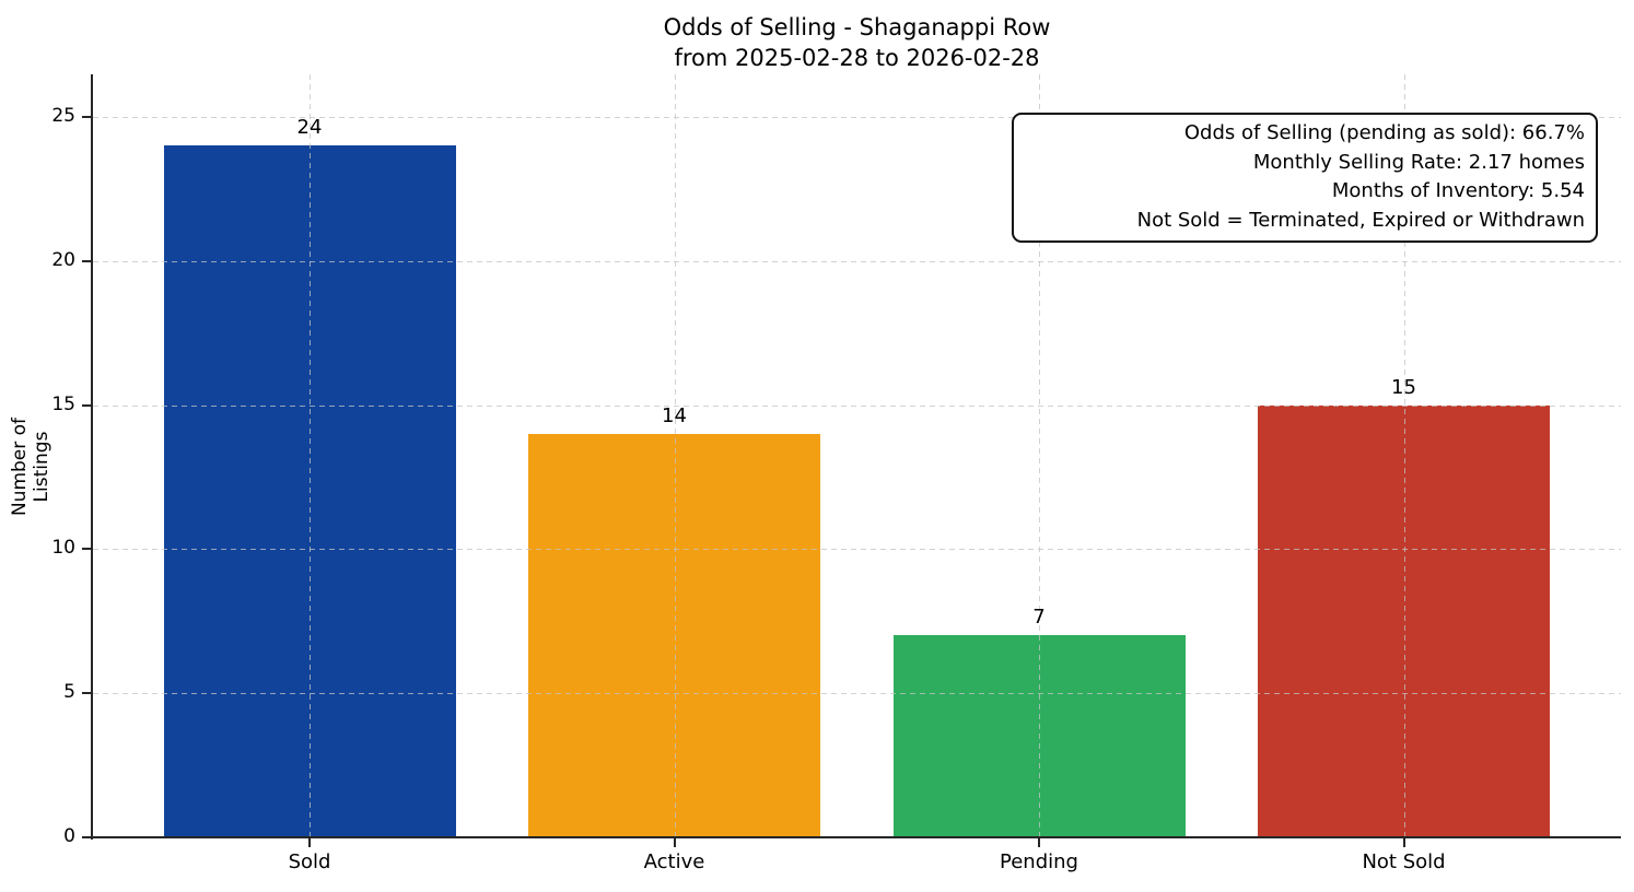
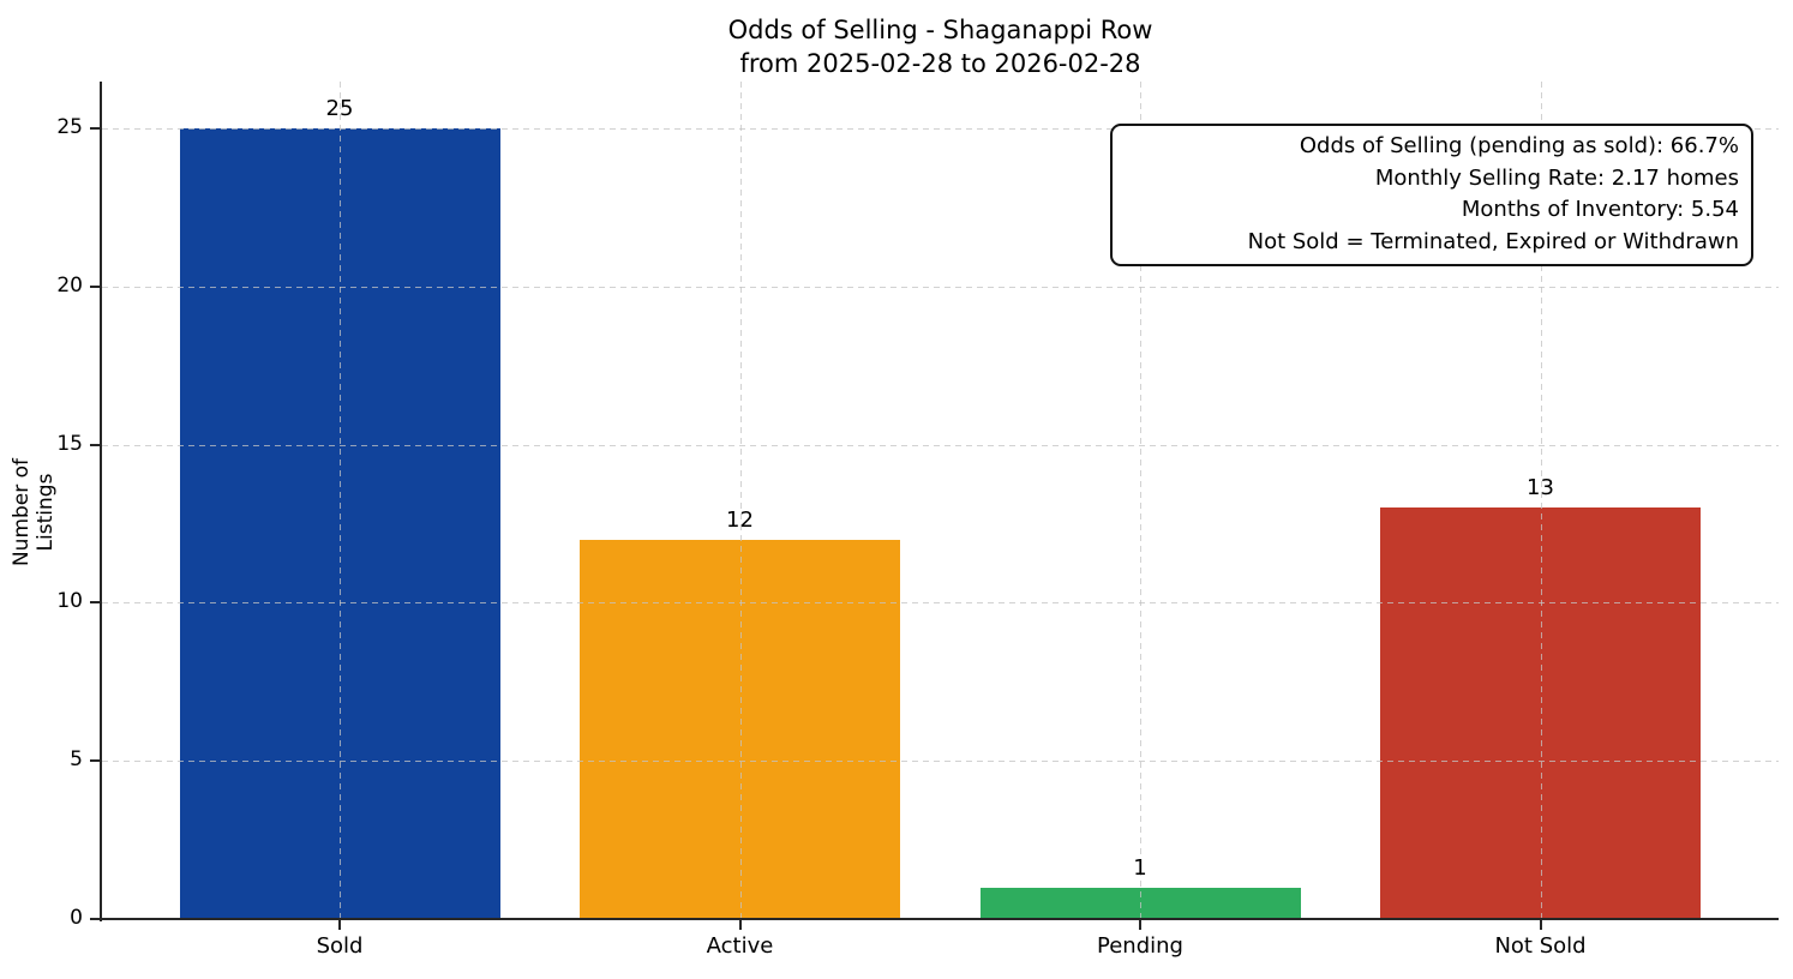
Sold: 24 -> 25
Active: 14 -> 12
Pending: 7 -> 1
Not Sold: 15 -> 13
